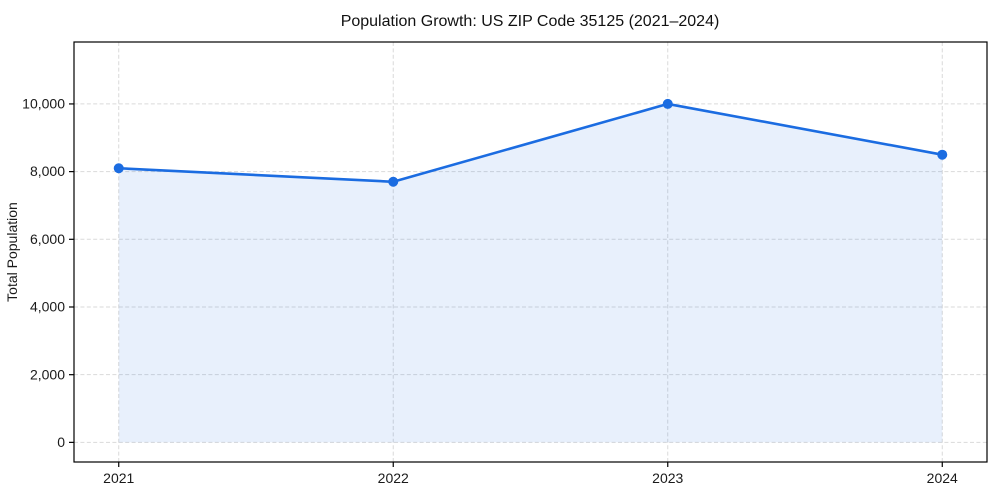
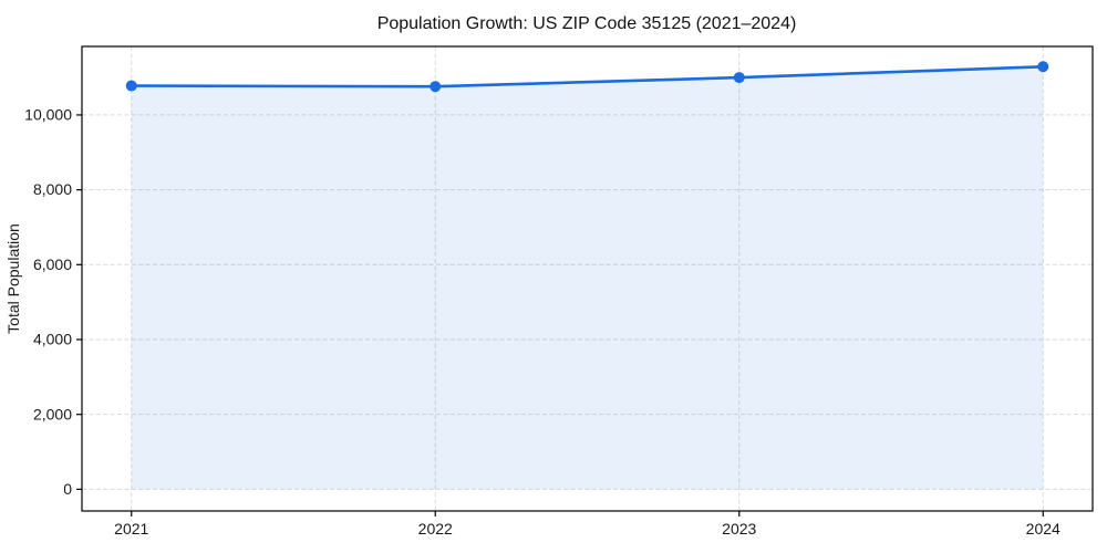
2021: 8100 -> 10800
2022: 7700 -> 10800
2023: 10000 -> 11000
2024: 8500 -> 11300
